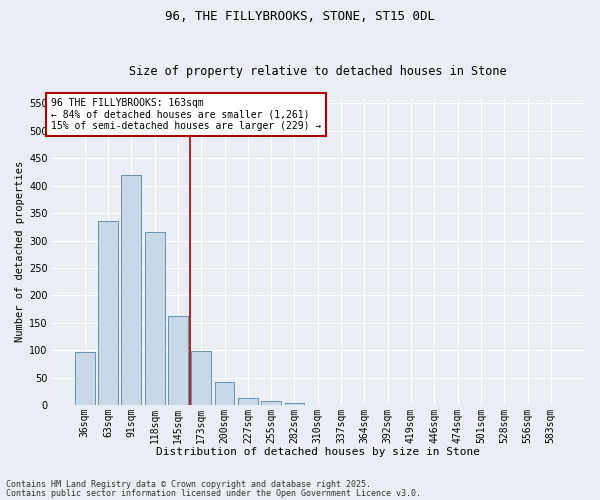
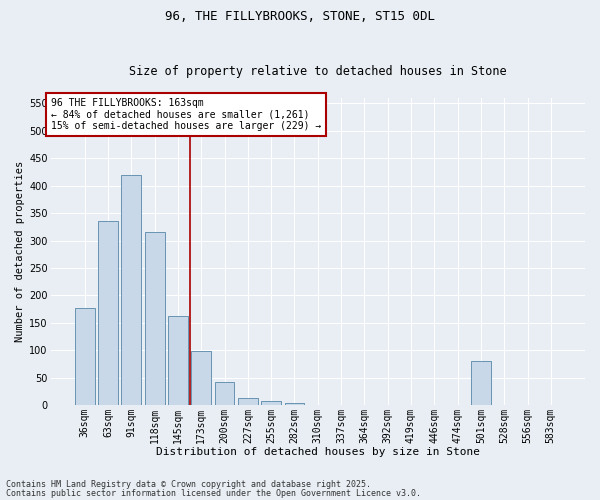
36sqm: 97 -> 178
501sqm: 1 -> 80
